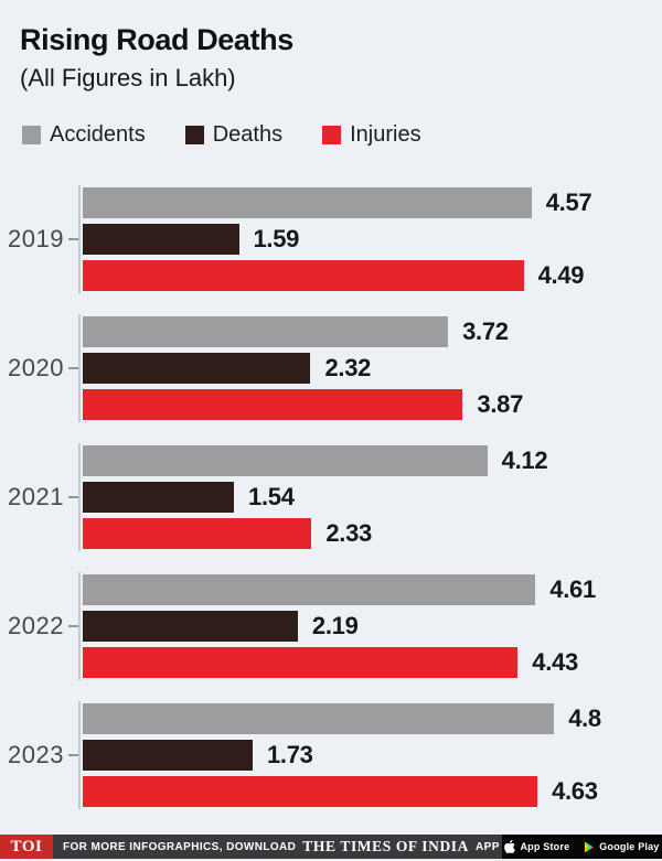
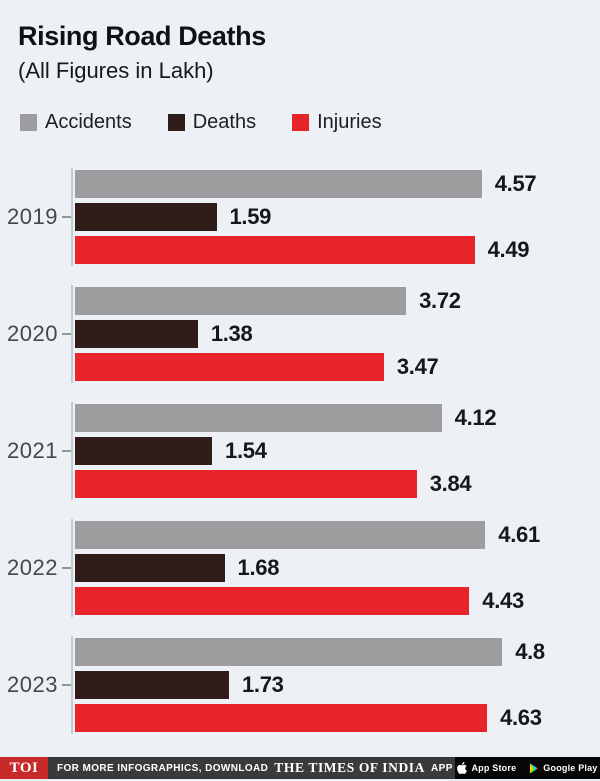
Deaths/2020: 2.32 -> 1.38
Injuries/2020: 3.87 -> 3.47
Injuries/2021: 2.33 -> 3.84
Deaths/2022: 2.19 -> 1.68
